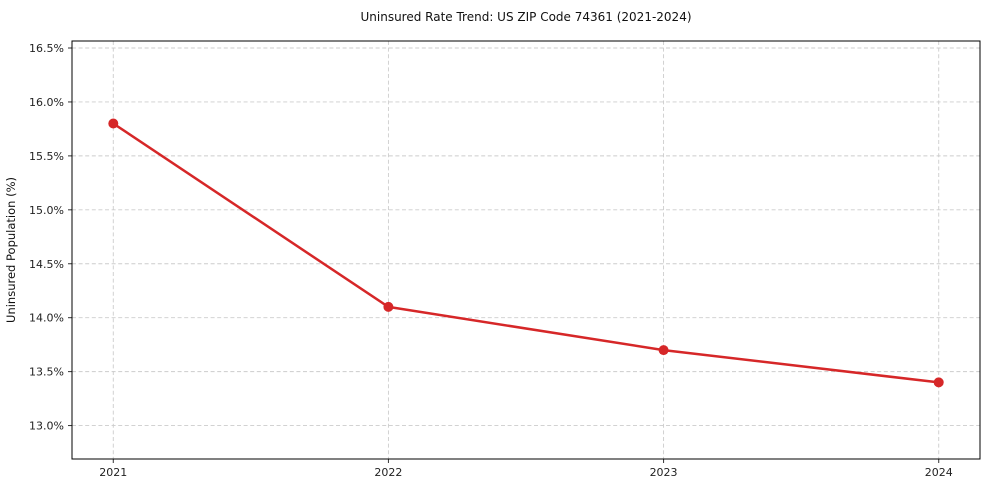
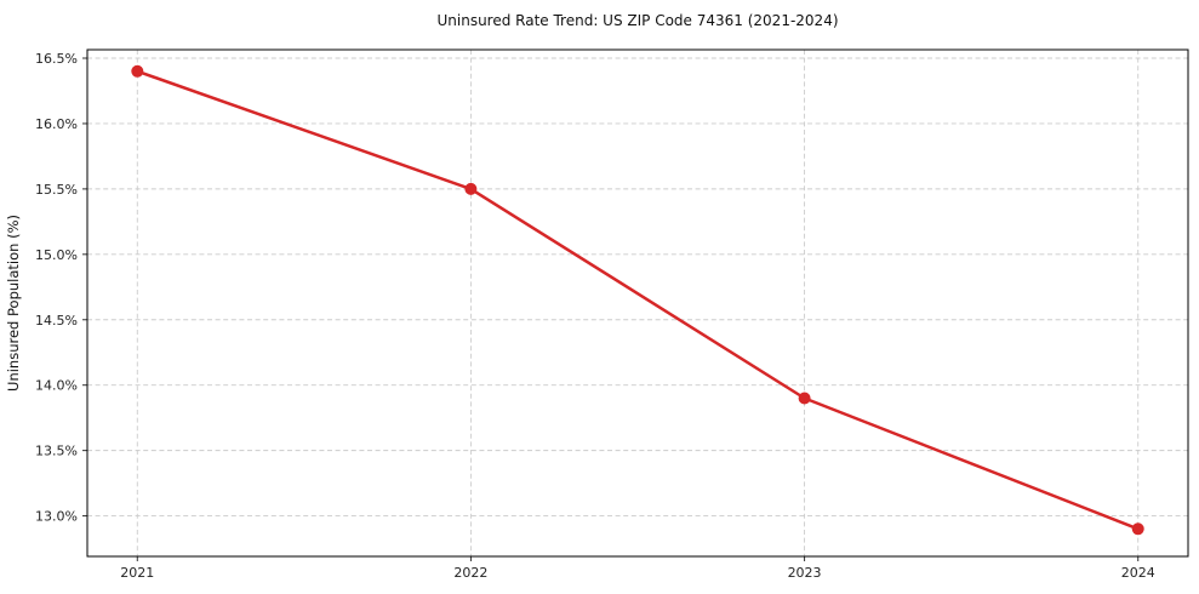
2021: 15.8% -> 16.4%
2022: 14.1% -> 15.5%
2023: 13.7% -> 13.9%
2024: 13.4% -> 12.9%
